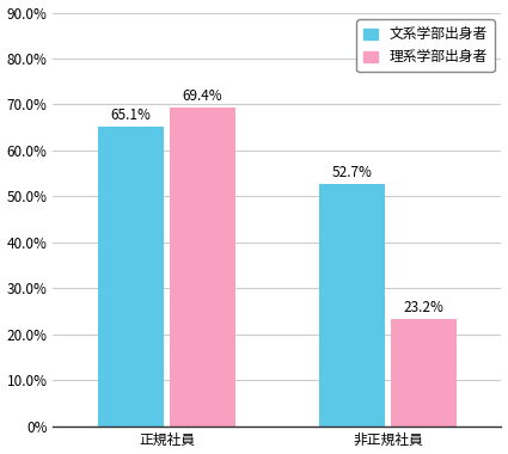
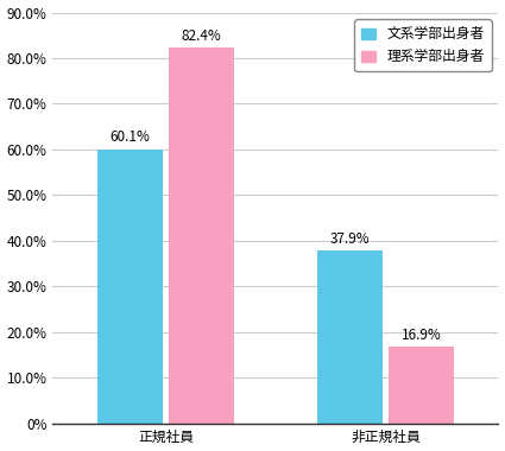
文系学部出身者/正規社員: 65.1% -> 60.1%
理系学部出身者/正規社員: 69.4% -> 82.4%
文系学部出身者/非正規社員: 52.7% -> 37.9%
理系学部出身者/非正規社員: 23.2% -> 16.9%
